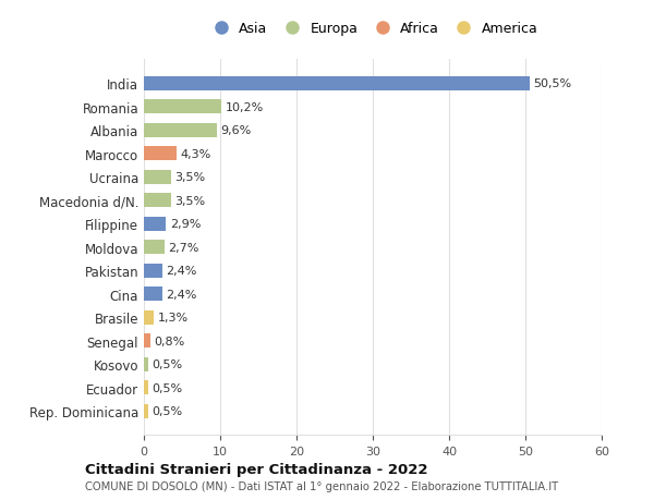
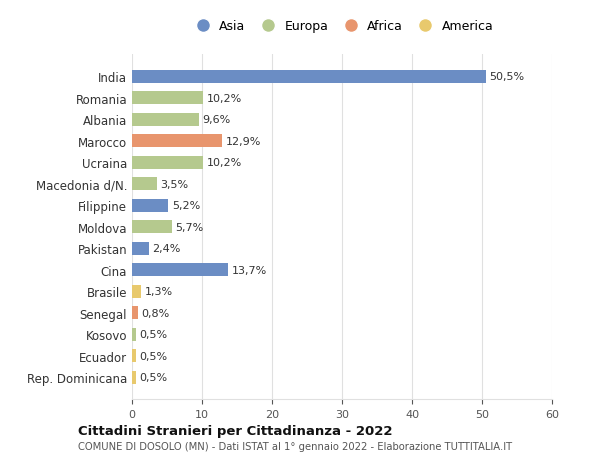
Marocco: 4,3% -> 12,9%
Ucraina: 3,5% -> 10,2%
Filippine: 2,9% -> 5,2%
Moldova: 2,7% -> 5,7%
Cina: 2,4% -> 13,7%
